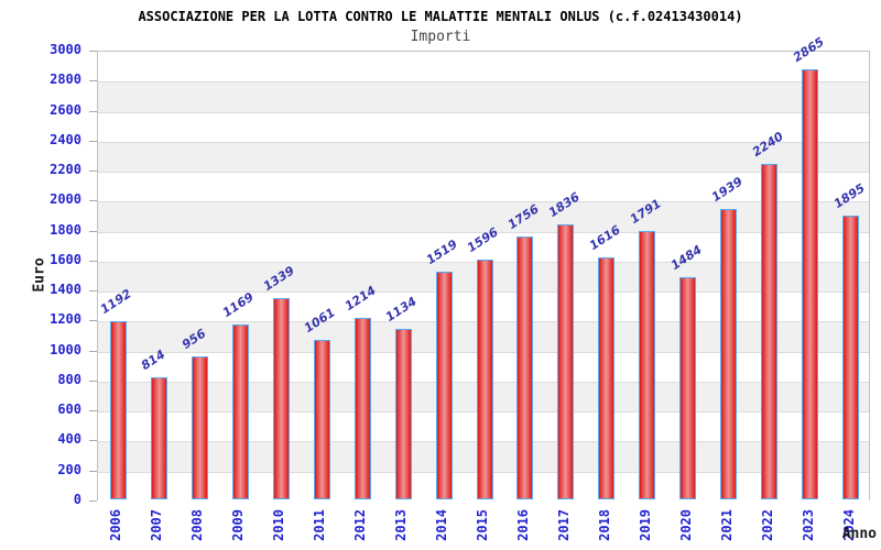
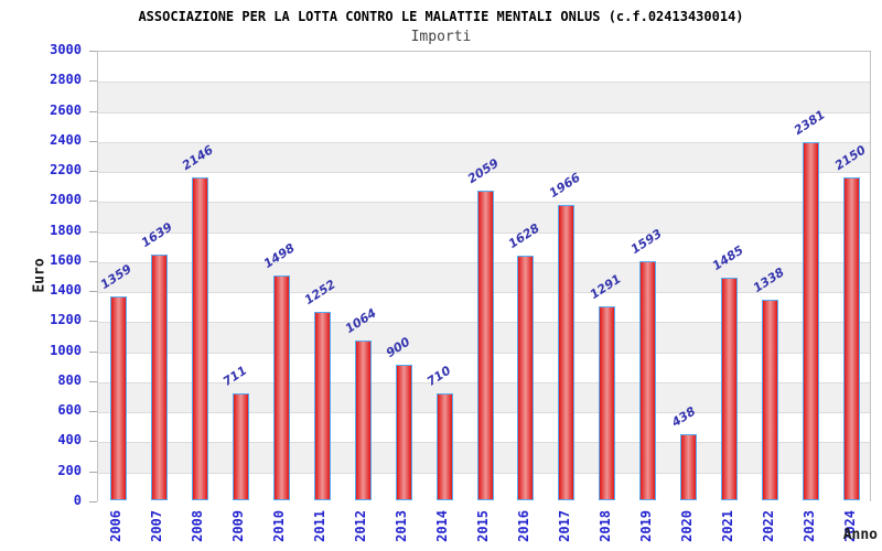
2006: 1192 -> 1359
2007: 814 -> 1639
2008: 956 -> 2146
2009: 1169 -> 711
2010: 1339 -> 1498
2011: 1061 -> 1252
2012: 1214 -> 1064
2013: 1134 -> 900
2014: 1519 -> 710
2015: 1596 -> 2059
2016: 1756 -> 1628
2017: 1836 -> 1966
2018: 1616 -> 1291
2019: 1791 -> 1593
2020: 1484 -> 438
2021: 1939 -> 1485
2022: 2240 -> 1338
2023: 2865 -> 2381
2024: 1895 -> 2150
